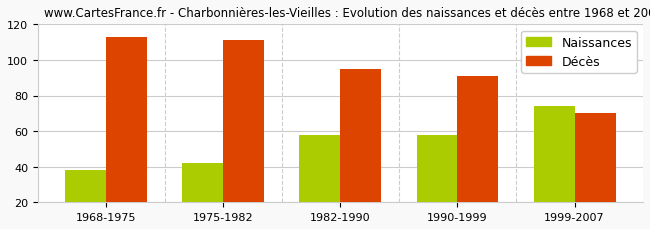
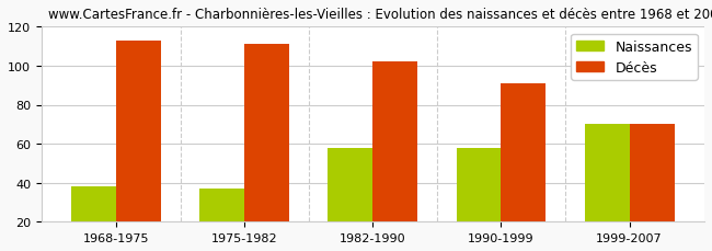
Naissances/1975-1982: 42 -> 37
Décès/1982-1990: 95 -> 102
Naissances/1999-2007: 74 -> 70
